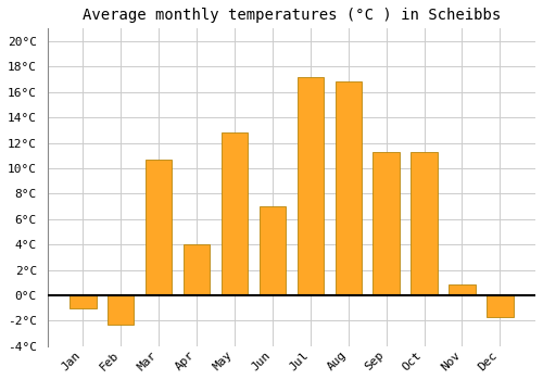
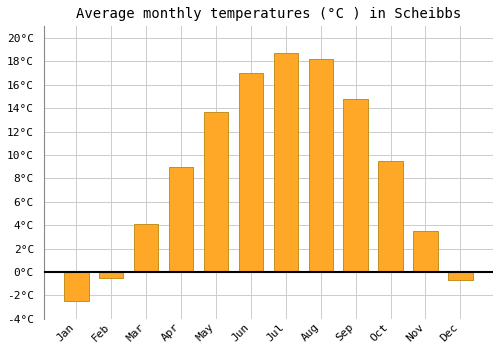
Jan: -1.0°C -> -2.5°C
Feb: -2.3°C -> -0.5°C
Mar: 10.7°C -> 4.1°C
Apr: 4.0°C -> 9.0°C
May: 12.8°C -> 13.7°C
Jun: 7.0°C -> 17.0°C
Jul: 17.2°C -> 18.7°C
Aug: 16.8°C -> 18.2°C
Sep: 11.3°C -> 14.8°C
Oct: 11.3°C -> 9.5°C
Nov: 0.9°C -> 3.5°C
Dec: -1.7°C -> -0.7°C
